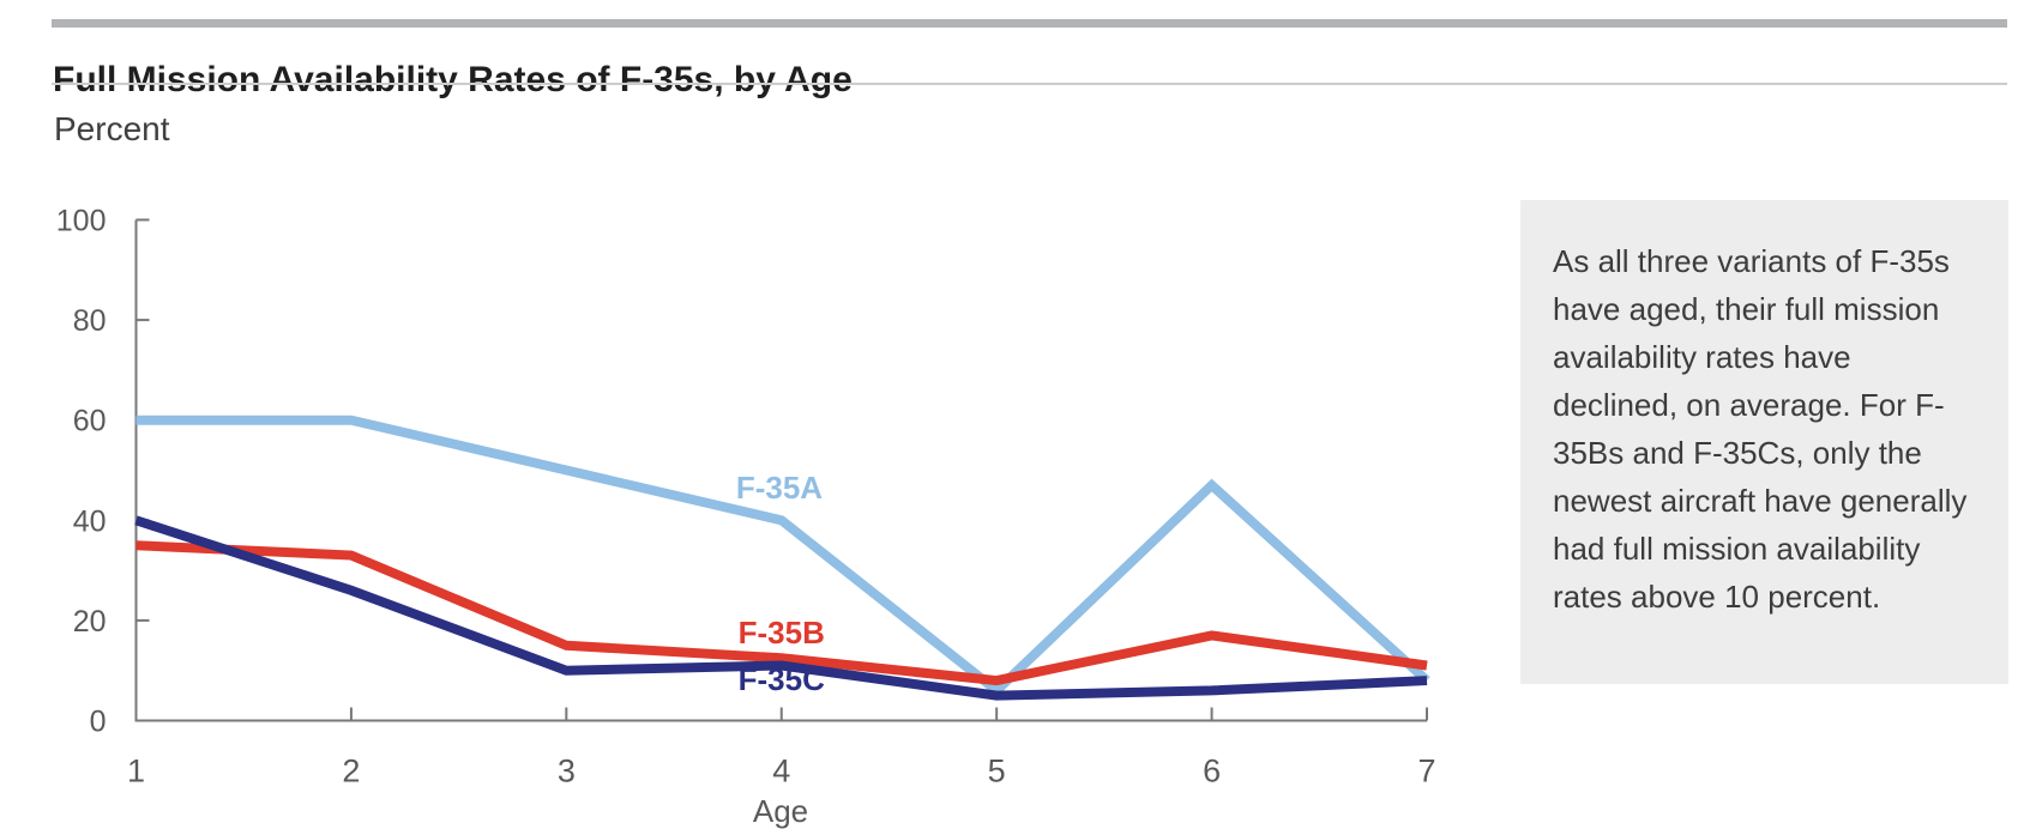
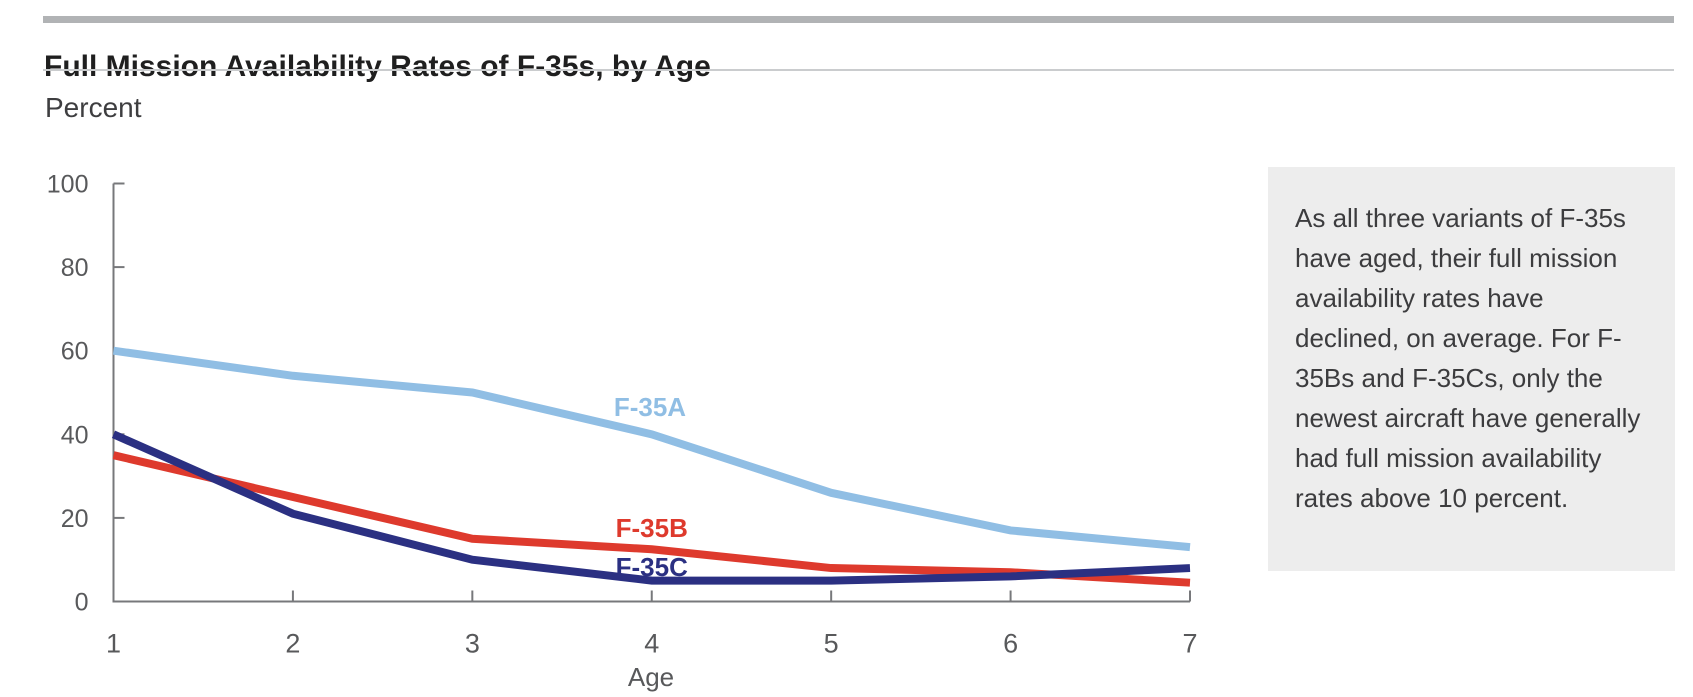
F-35A/2: 60 -> 54
F-35B/2: 33 -> 25
F-35C/2: 26 -> 21
F-35C/4: 11 -> 5
F-35A/5: 6 -> 26
F-35A/6: 47 -> 17
F-35B/6: 17 -> 7
F-35A/7: 8 -> 13
F-35B/7: 11 -> 4
